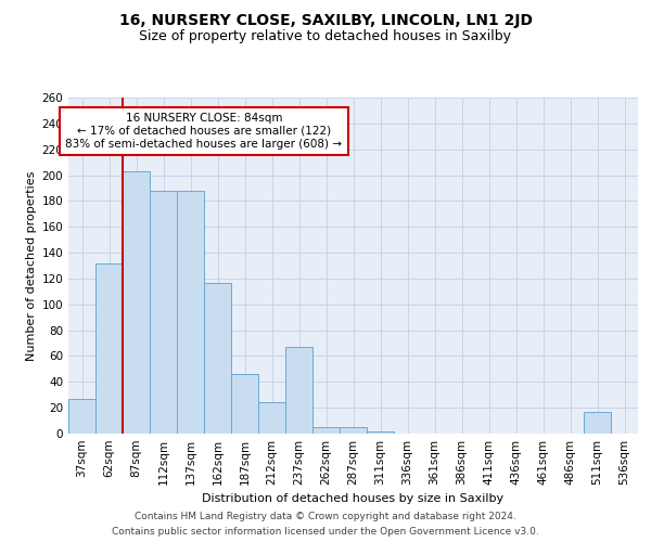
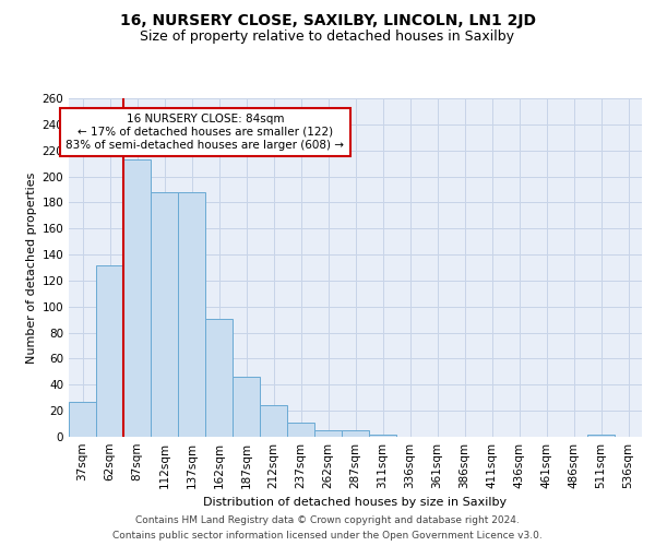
87sqm: 203 -> 213
162sqm: 117 -> 91
237sqm: 67 -> 11
511sqm: 17 -> 2
